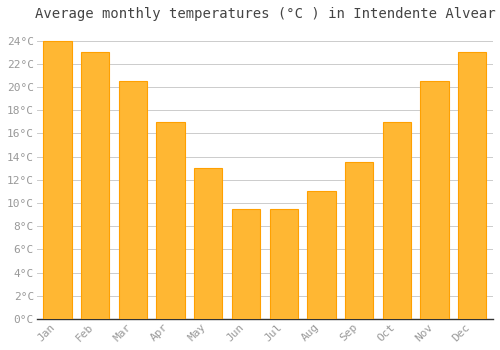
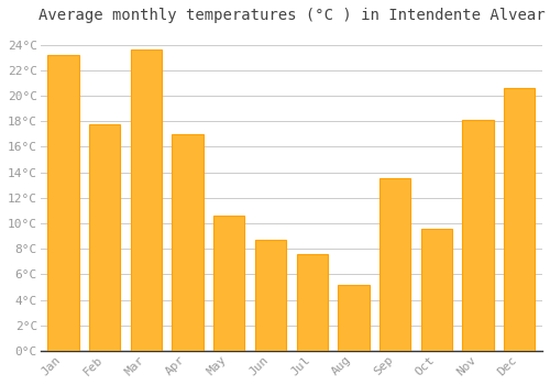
Jan: 24.0°C -> 23.2°C
Feb: 23.0°C -> 17.8°C
Mar: 20.5°C -> 23.6°C
May: 13.0°C -> 10.6°C
Jun: 9.5°C -> 8.7°C
Jul: 9.5°C -> 7.6°C
Aug: 11.0°C -> 5.2°C
Oct: 17.0°C -> 9.6°C
Nov: 20.5°C -> 18.1°C
Dec: 23.0°C -> 20.6°C
